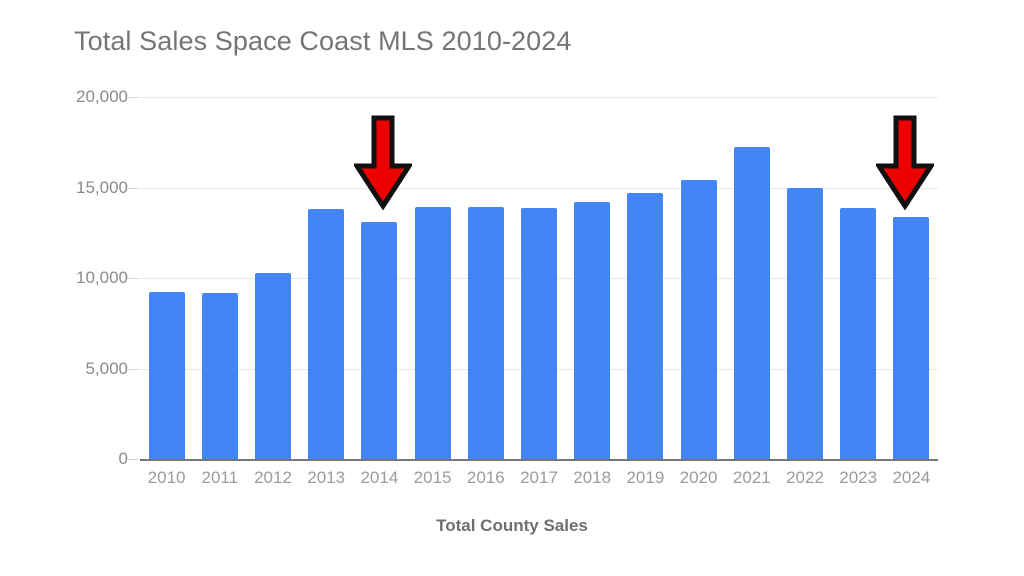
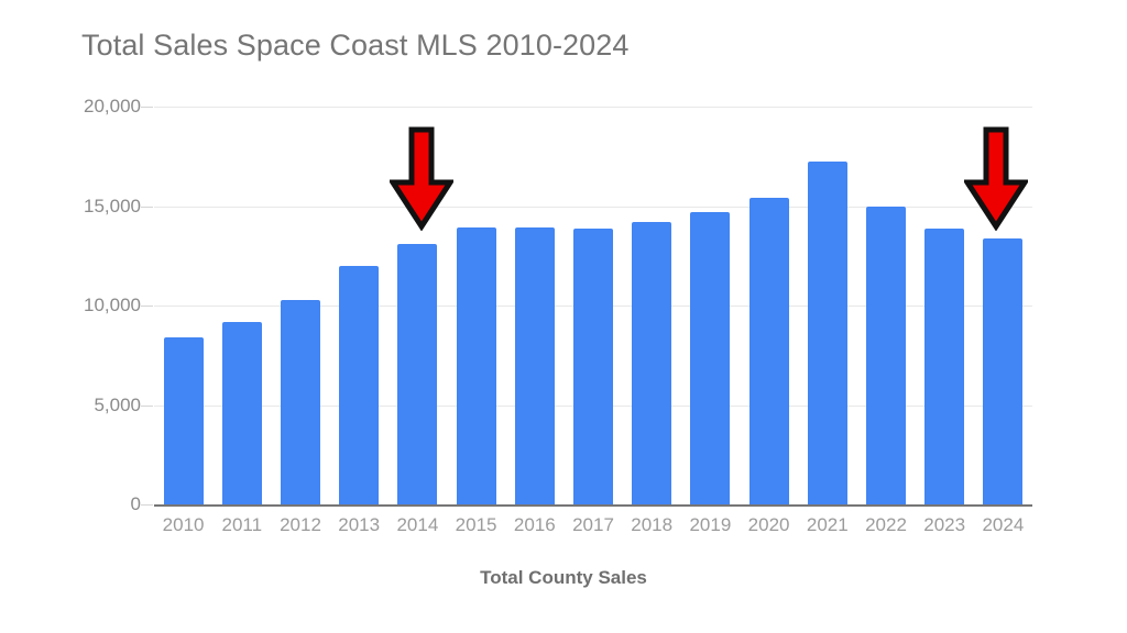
2010: 9200 -> 8400
2013: 13800 -> 12000
